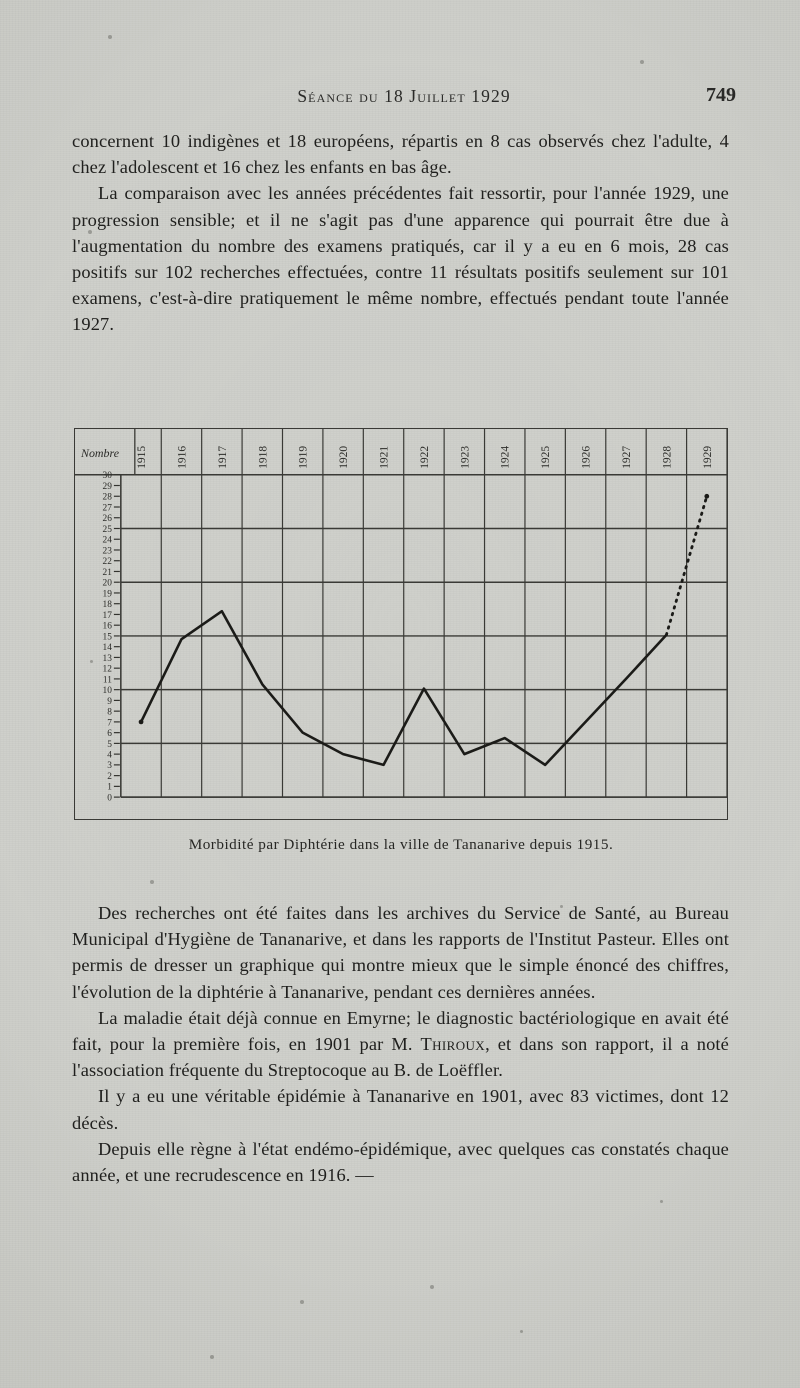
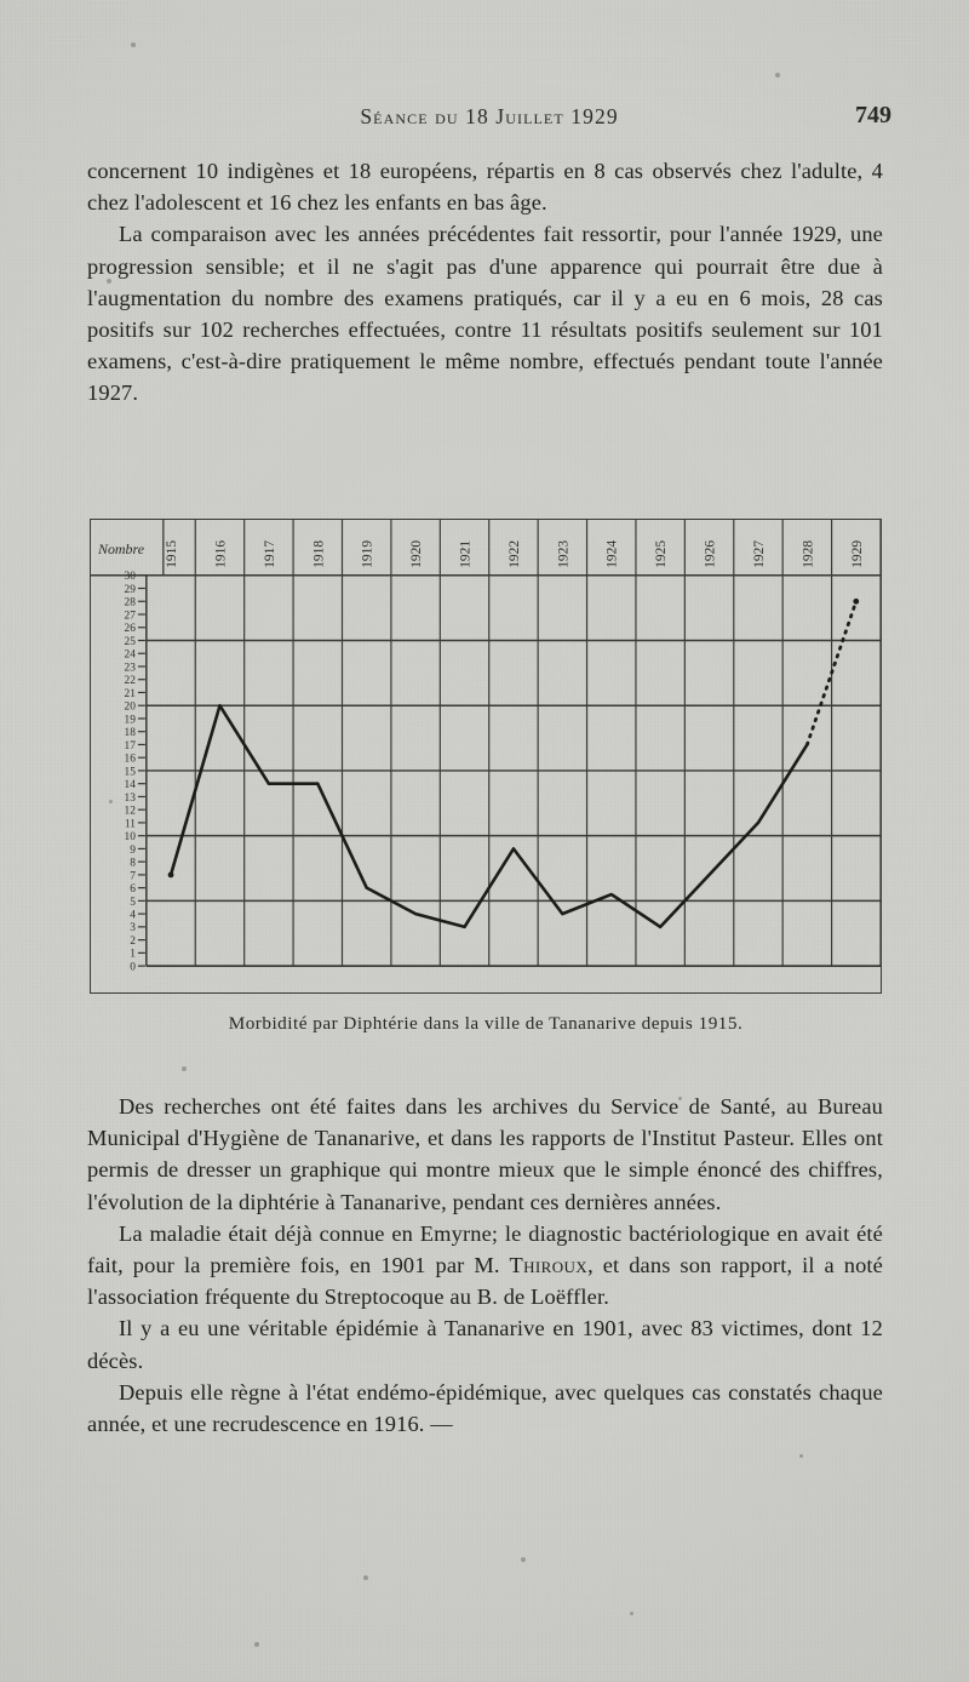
1916: 14.7 -> 20.0
1917: 17.3 -> 14.0
1918: 10.5 -> 14.0
1922: 10.1 -> 9.0
1928: 15.1 -> 17.0
